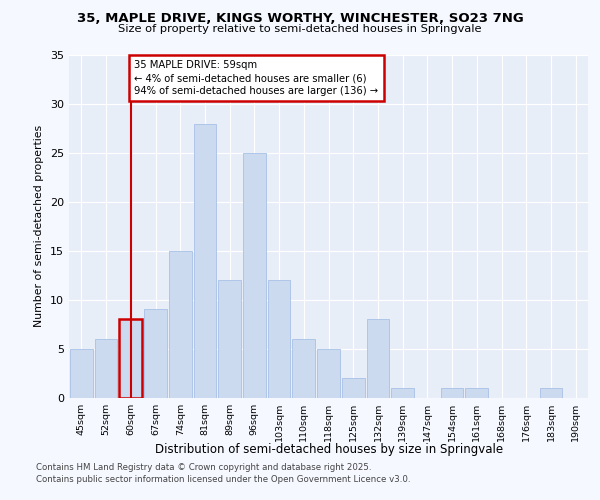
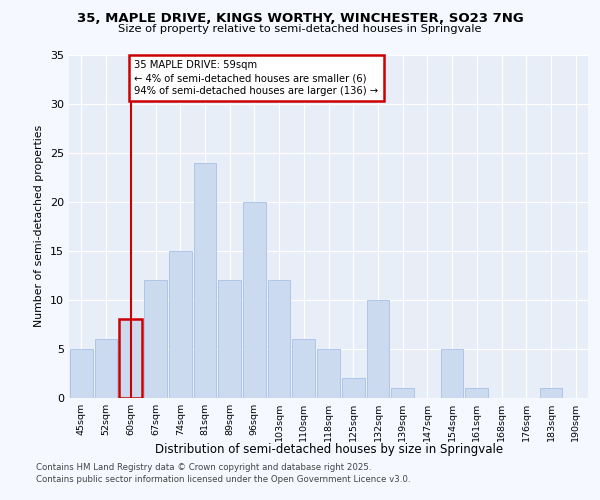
67sqm: 9 -> 12
81sqm: 28 -> 24
96sqm: 25 -> 20
132sqm: 8 -> 10
154sqm: 1 -> 5
